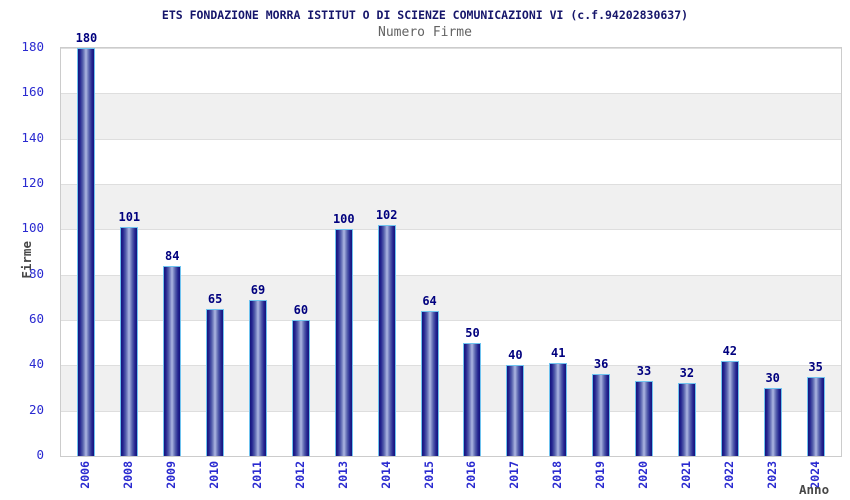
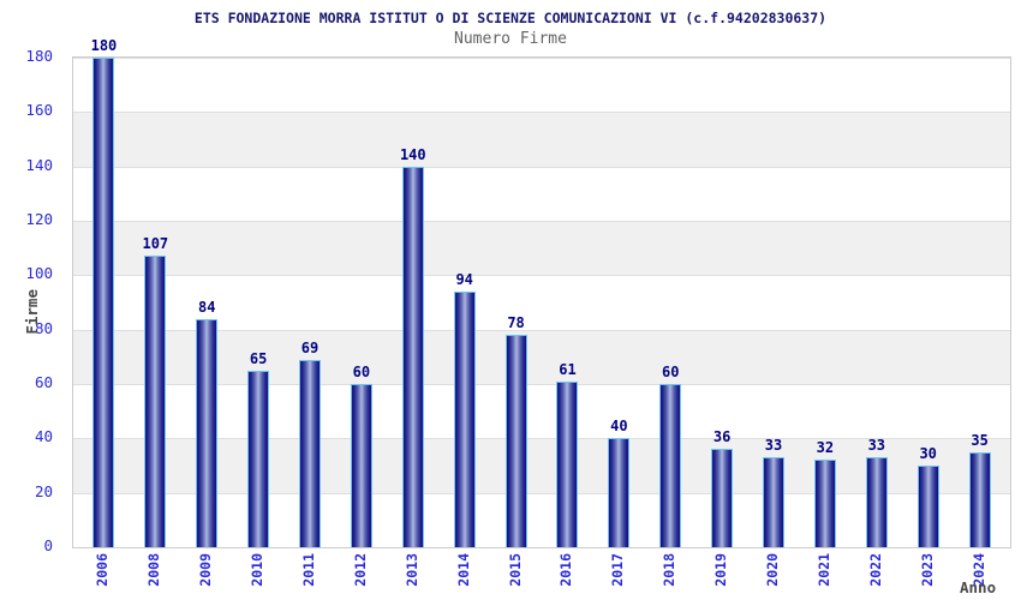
2008: 101 -> 107
2013: 100 -> 140
2014: 102 -> 94
2015: 64 -> 78
2016: 50 -> 61
2018: 41 -> 60
2022: 42 -> 33
